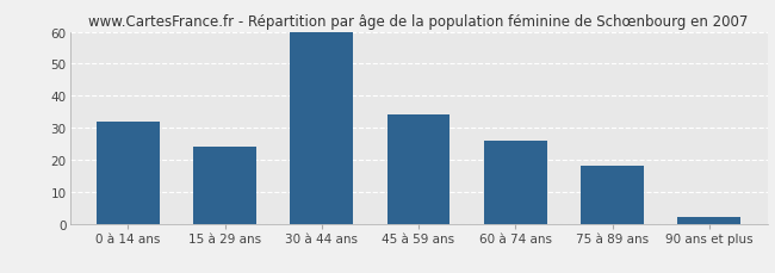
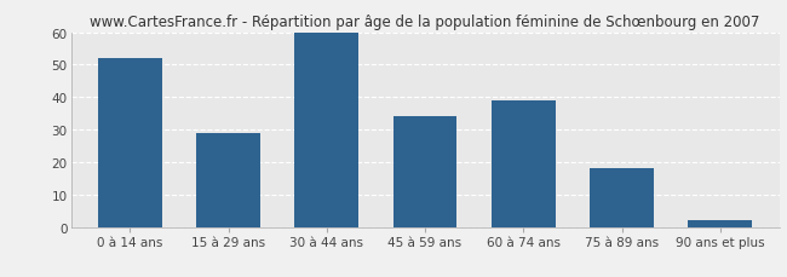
0 à 14 ans: 32 -> 52
15 à 29 ans: 24 -> 29
60 à 74 ans: 26 -> 39
